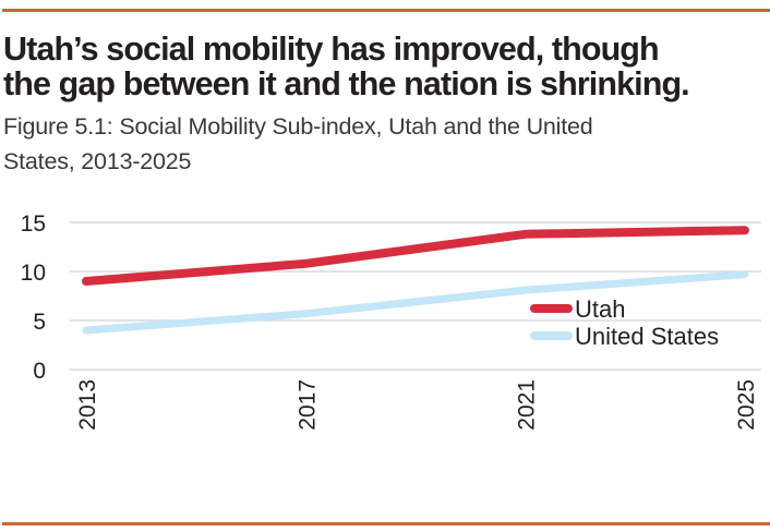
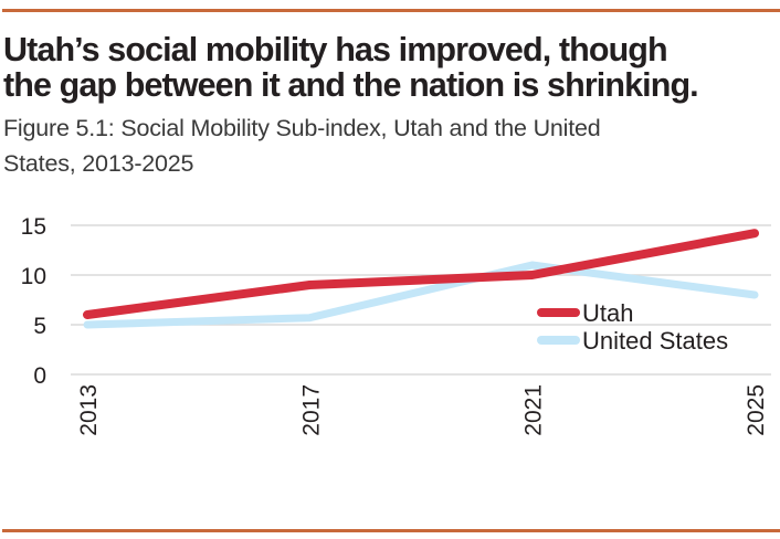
Utah/2013: 9 -> 6
United States/2013: 4 -> 5
Utah/2017: 11 -> 9
Utah/2021: 14 -> 10
United States/2021: 8 -> 11
United States/2025: 10 -> 8
